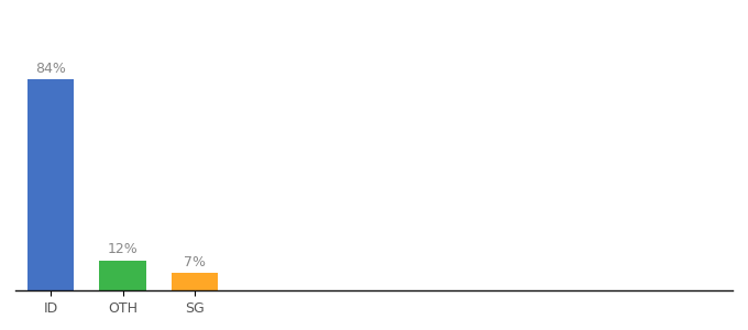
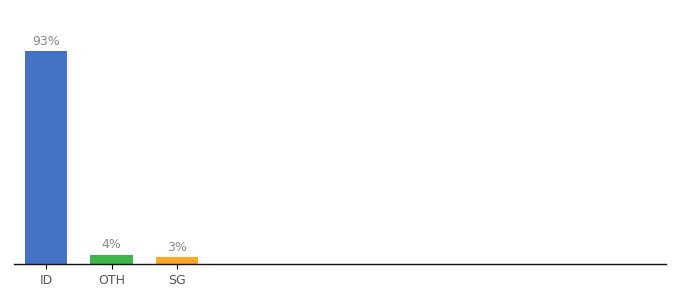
ID: 84% -> 93%
OTH: 12% -> 4%
SG: 7% -> 3%
